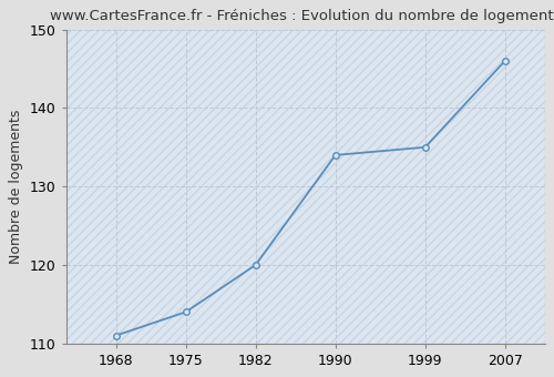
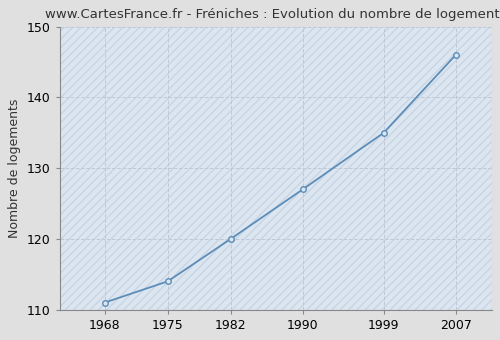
1990: 134 -> 127
